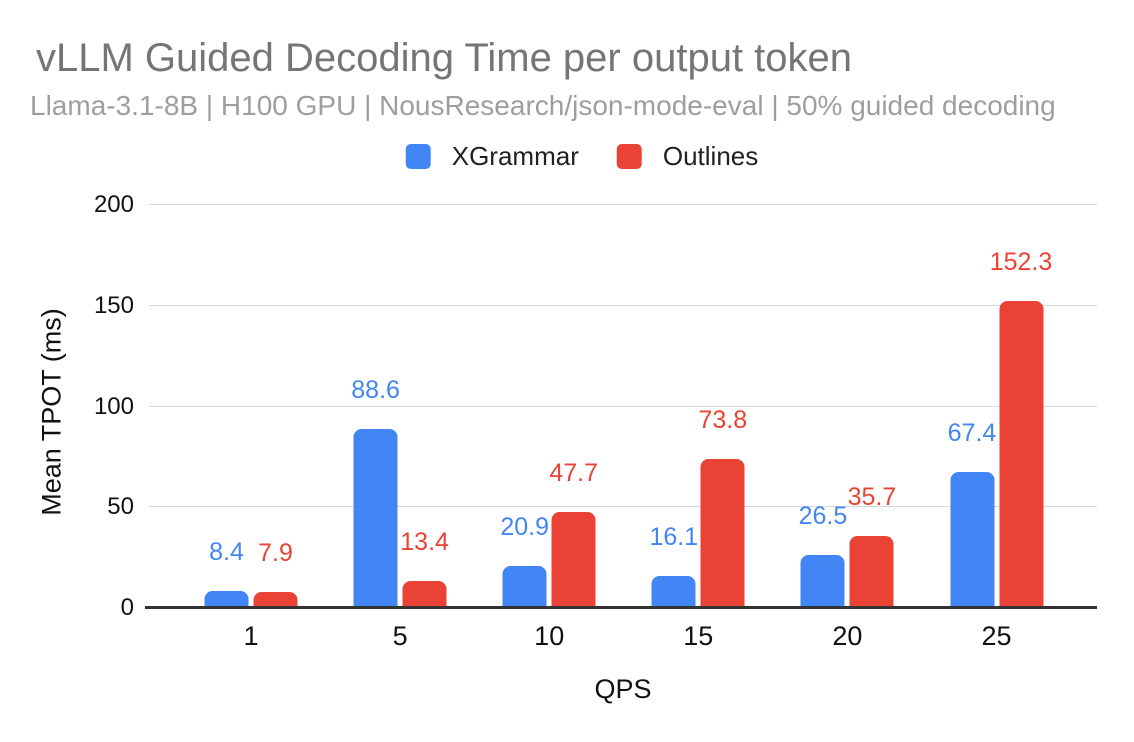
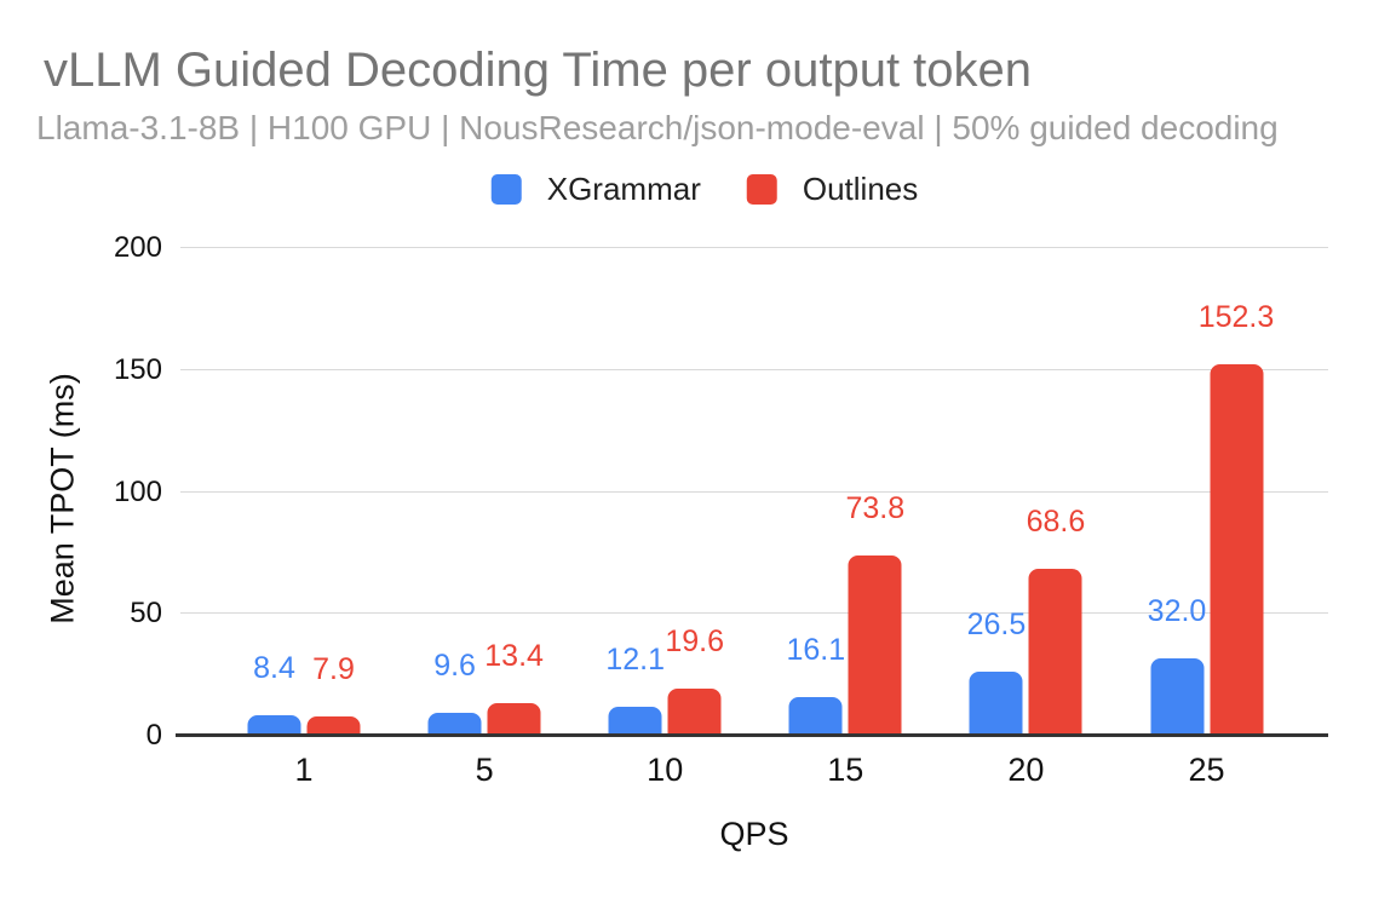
XGrammar/5: 88.6 -> 9.6
XGrammar/10: 20.9 -> 12.1
Outlines/10: 47.7 -> 19.6
Outlines/20: 35.7 -> 68.6
XGrammar/25: 67.4 -> 32.0
